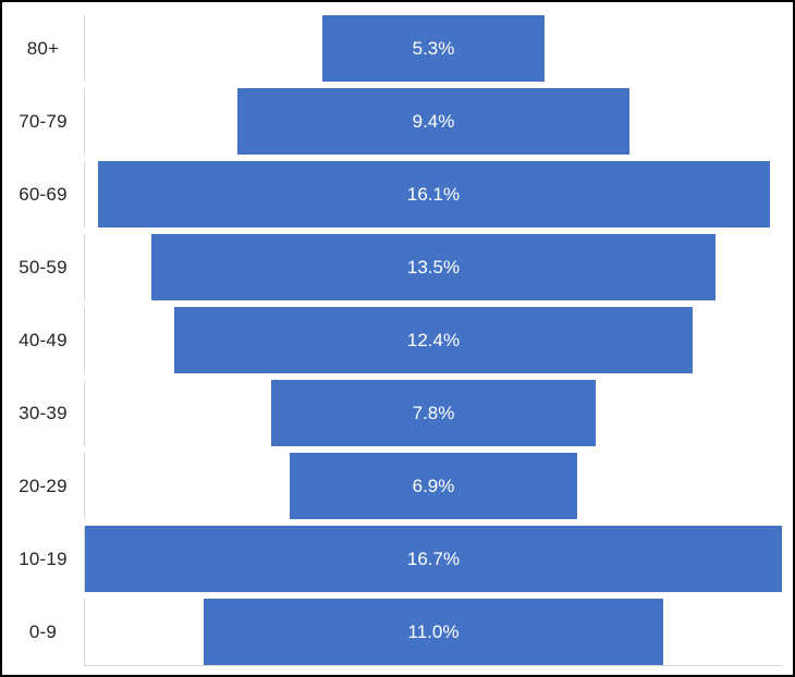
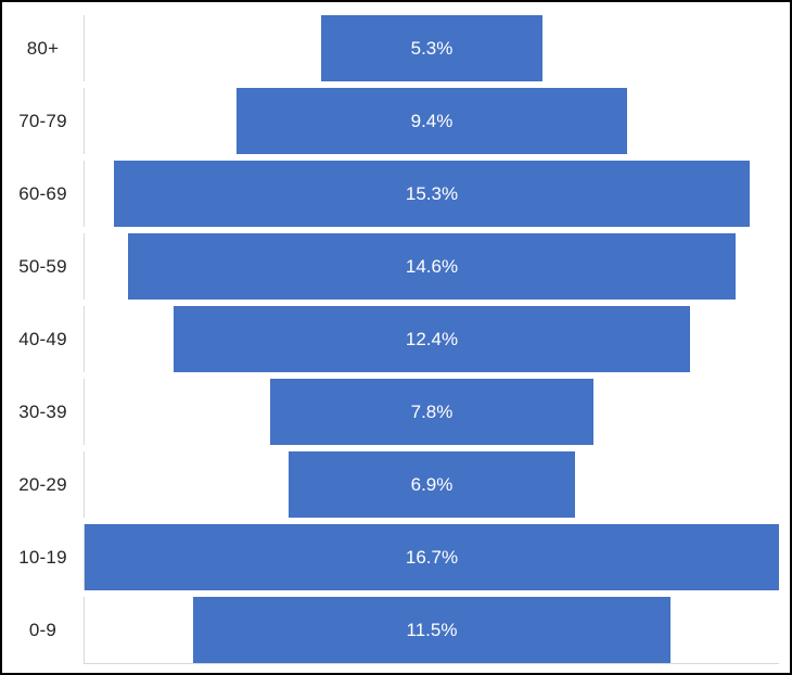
60-69: 16.1% -> 15.3%
50-59: 13.5% -> 14.6%
0-9: 11.0% -> 11.5%
